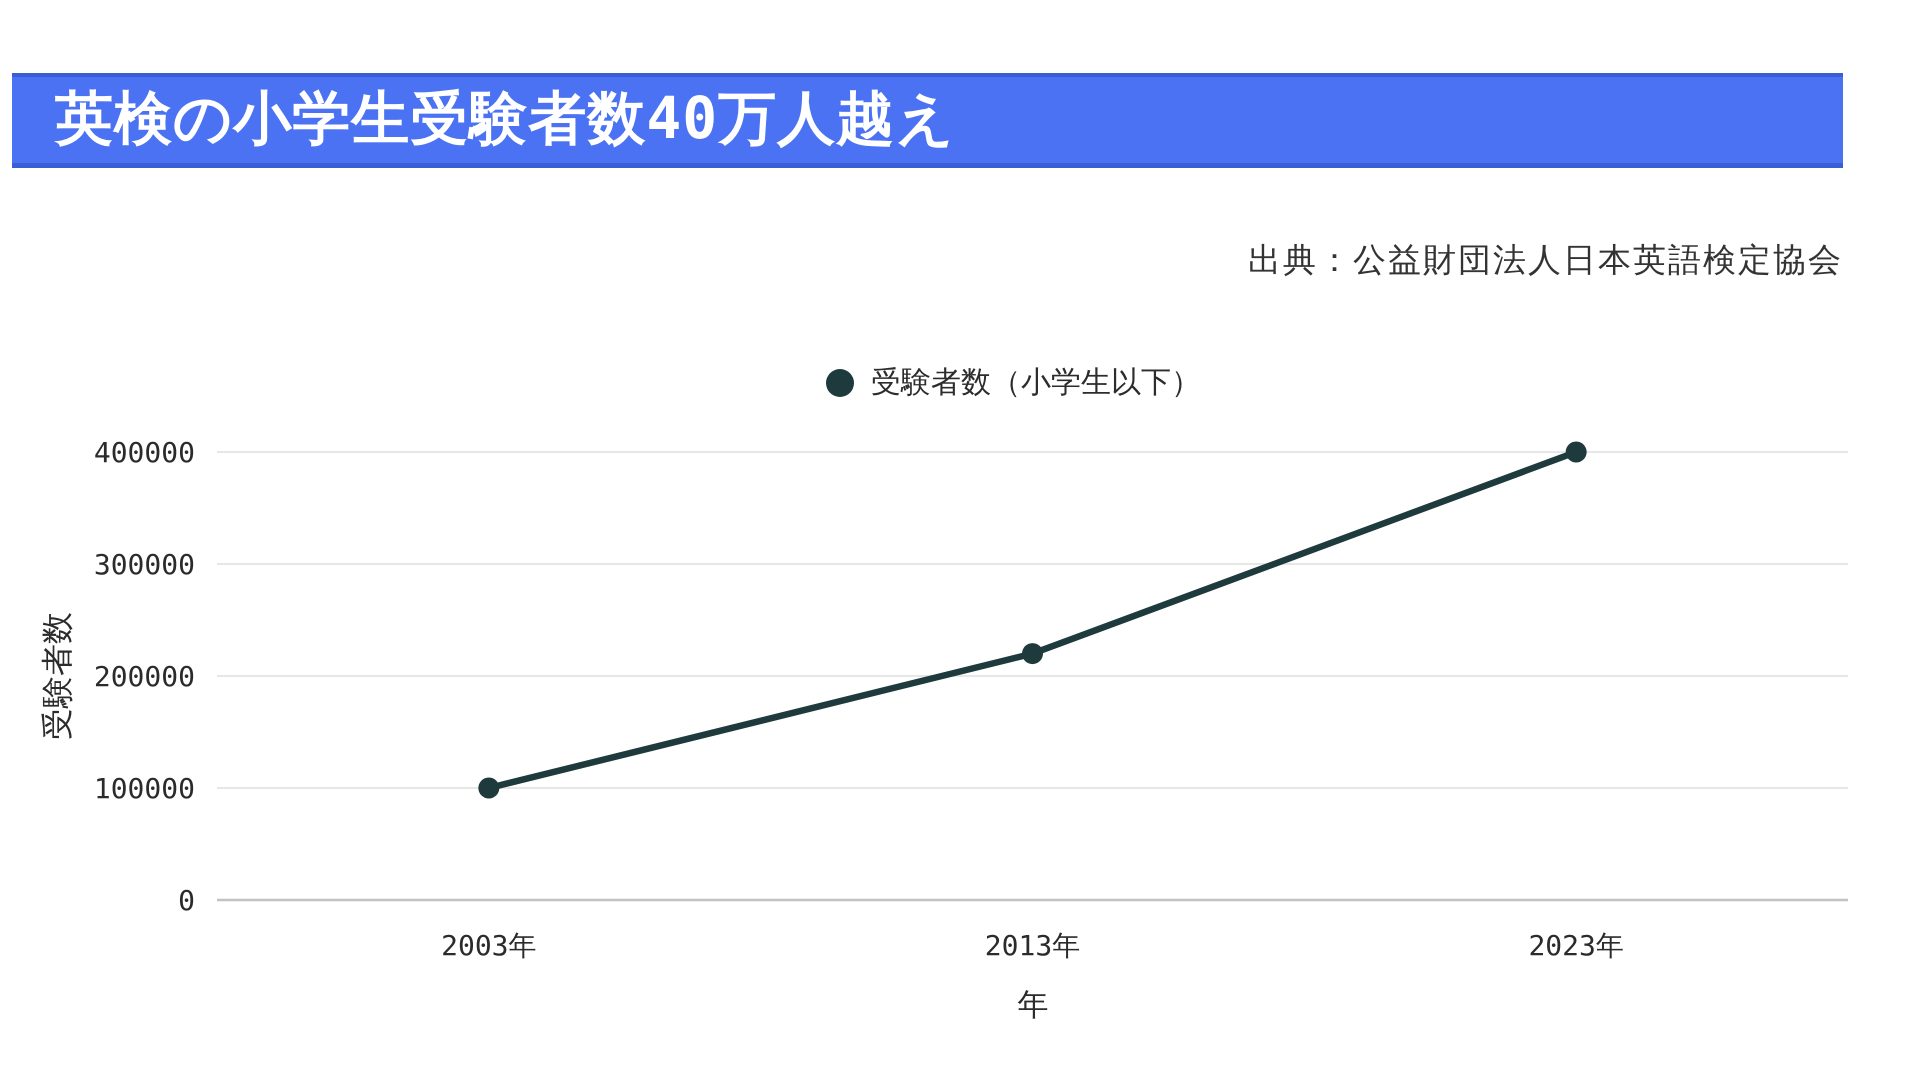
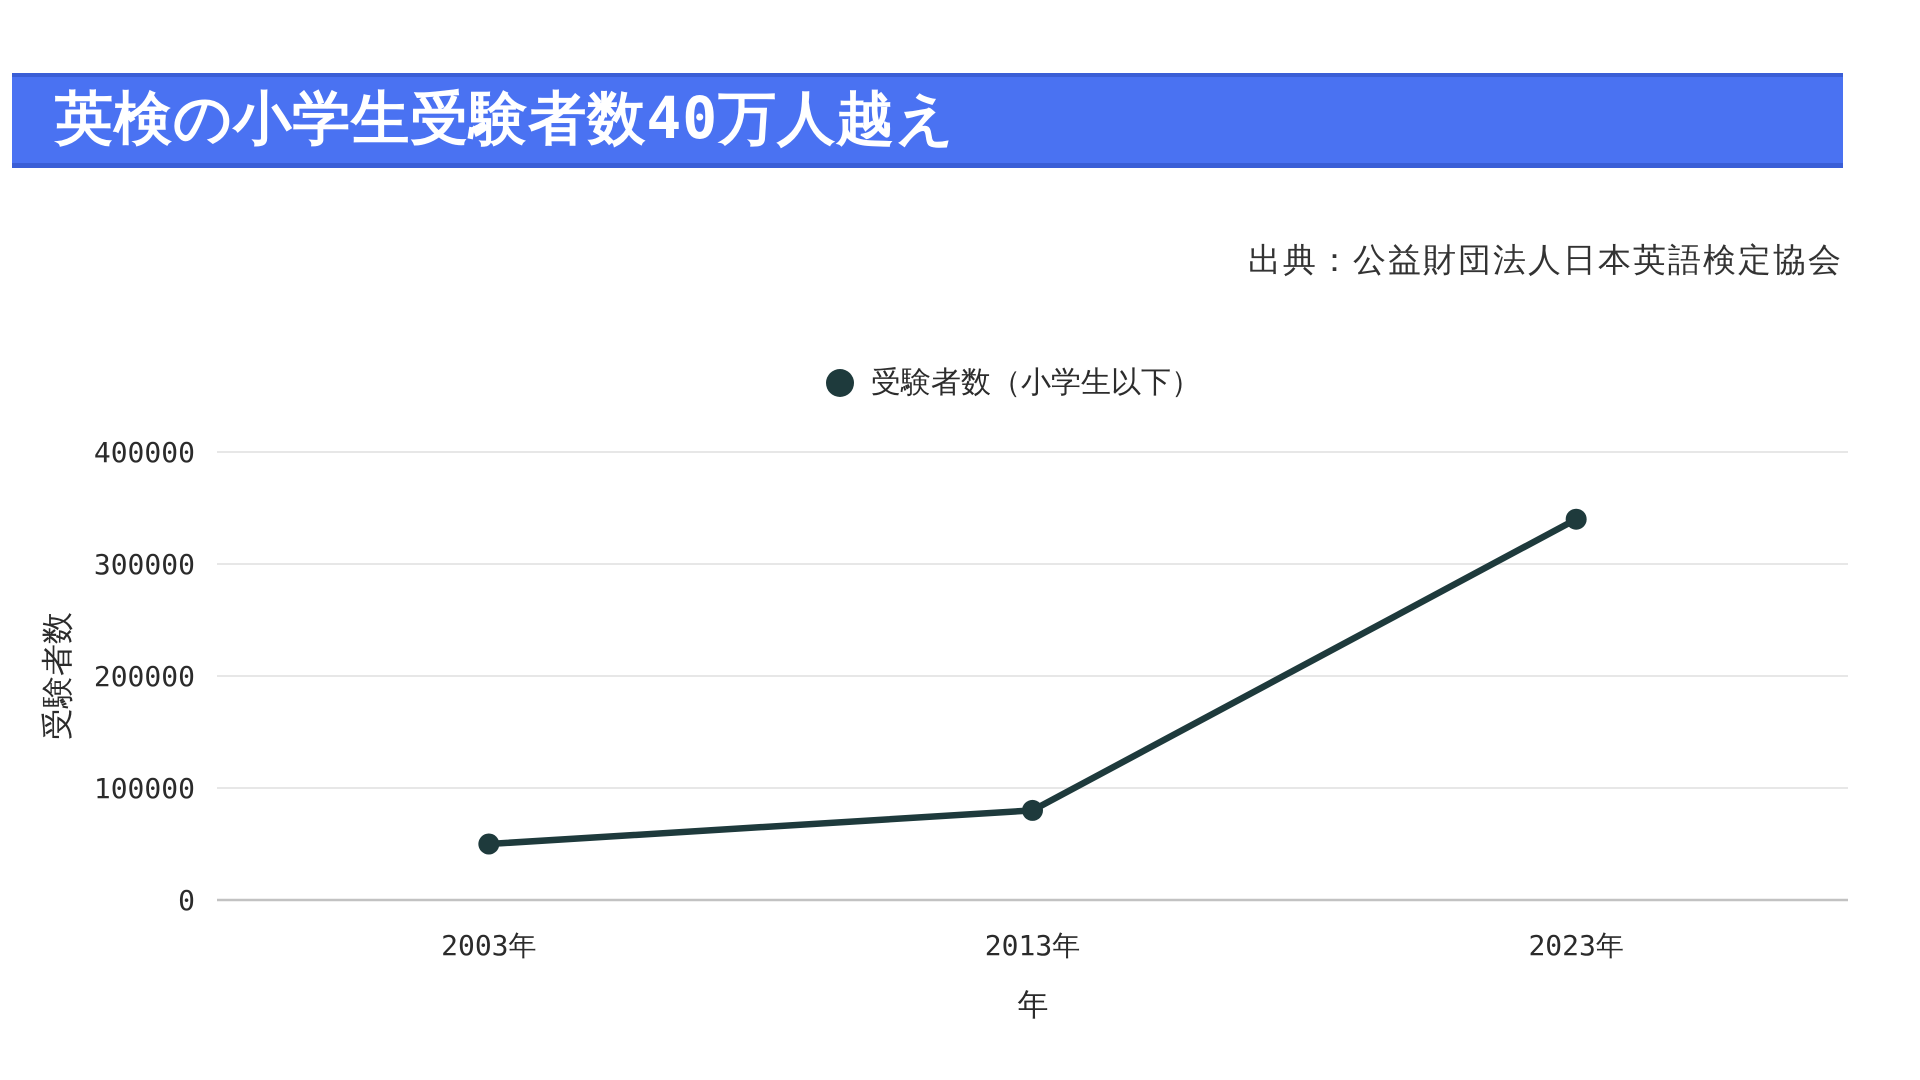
2003年: 100000 -> 50000
2013年: 220000 -> 80000
2023年: 400000 -> 340000
